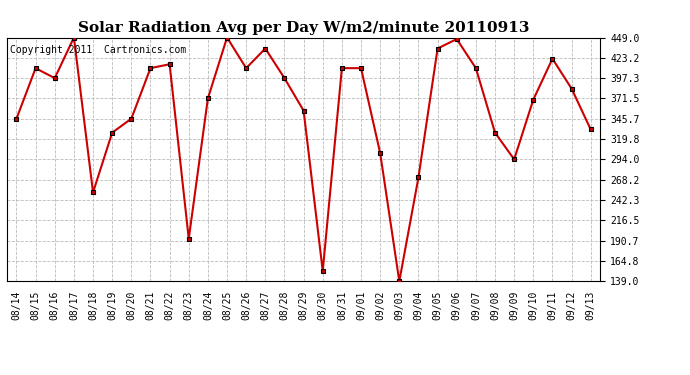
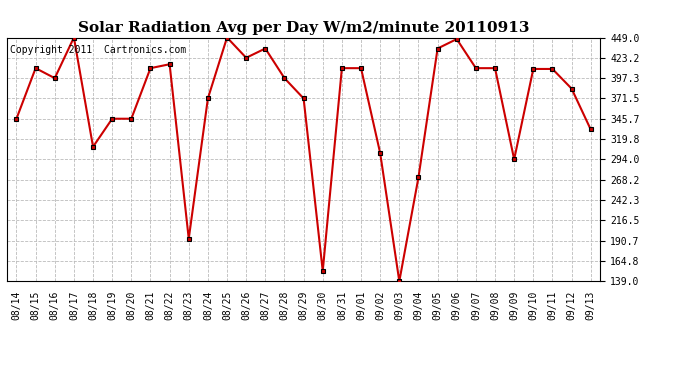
08/18: 252 -> 310
08/19: 328 -> 346
08/26: 410 -> 423
08/29: 356 -> 372
09/08: 328 -> 410
09/10: 370 -> 409
09/11: 422 -> 409
